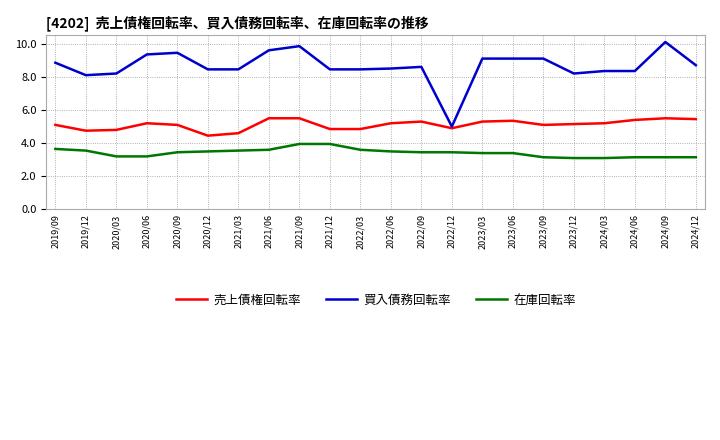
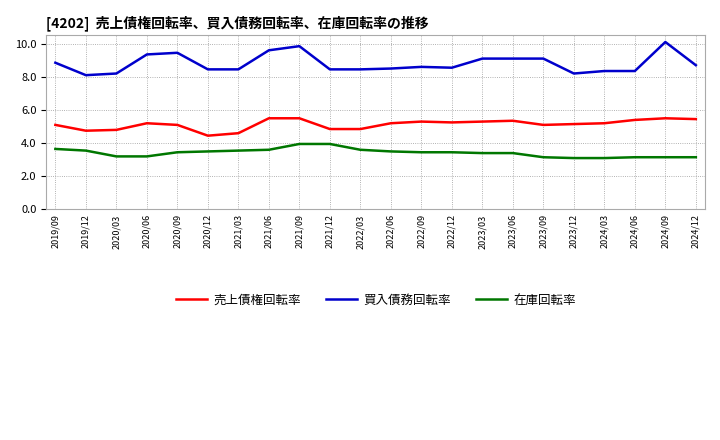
売上債権回転率/2022/12: 4.9 -> 5.2
買入債務回転率/2022/12: 5.0 -> 8.6
